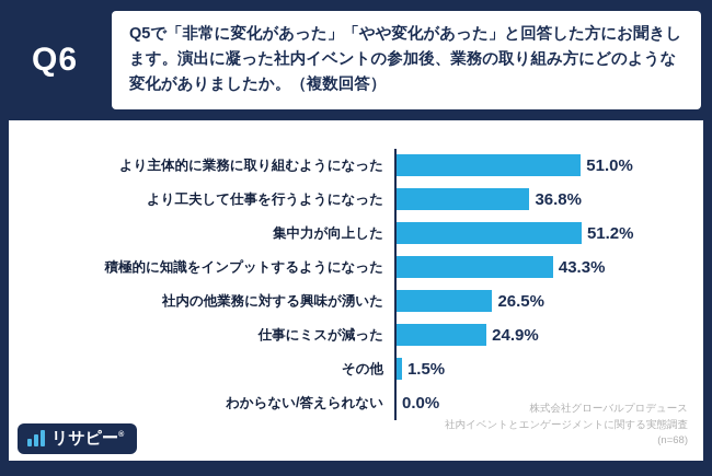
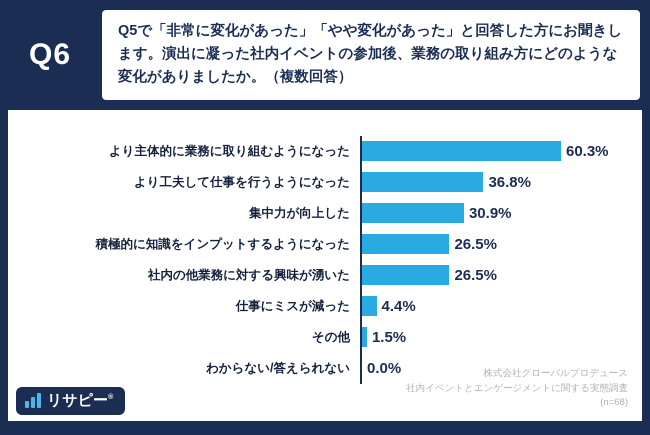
より主体的に業務に取り組むようになった: 51.0% -> 60.3%
集中力が向上した: 51.2% -> 30.9%
積極的に知識をインプットするようになった: 43.3% -> 26.5%
仕事にミスが減った: 24.9% -> 4.4%
